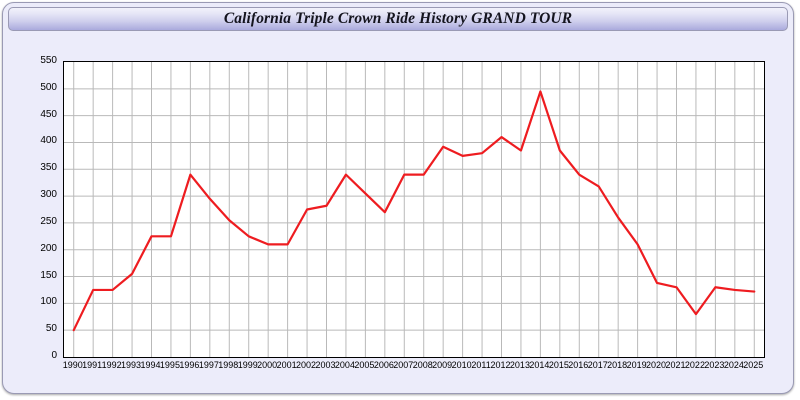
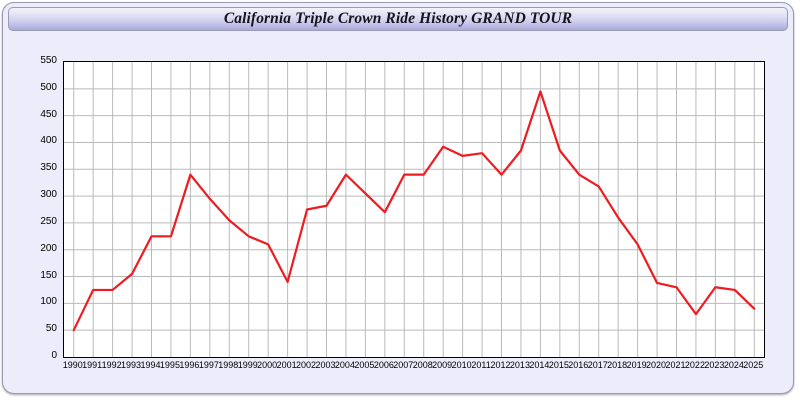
2001: 210 -> 140
2012: 410 -> 340
2025: 120 -> 90
